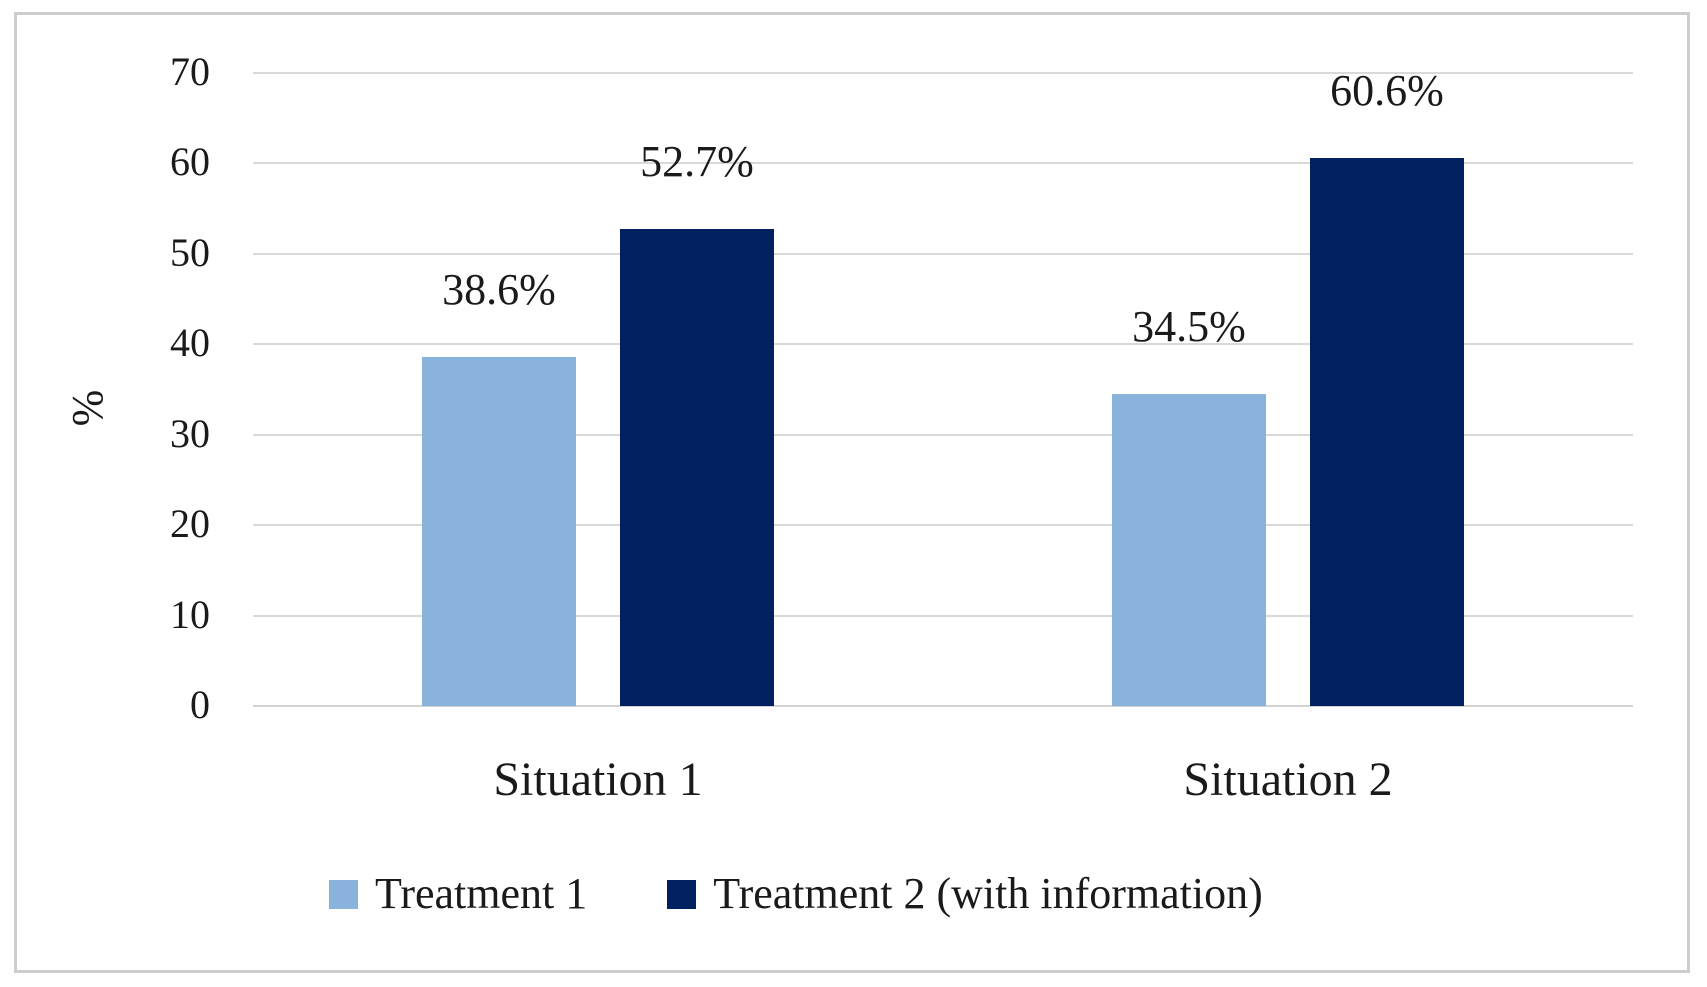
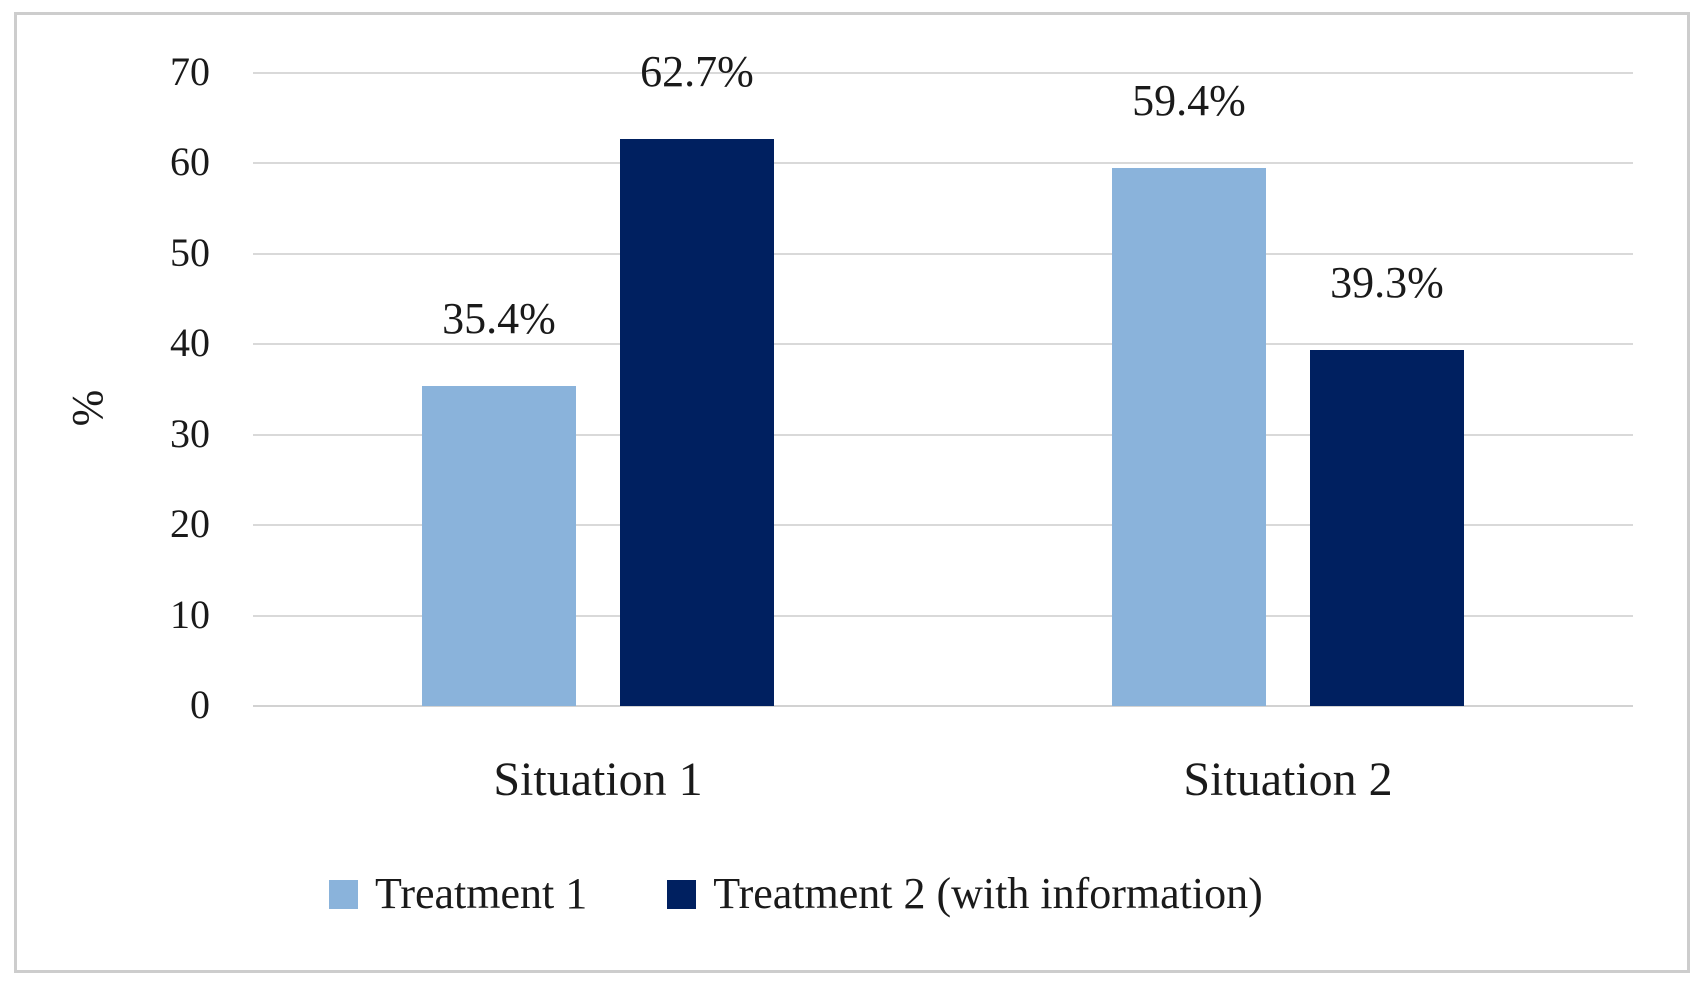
Treatment 1/Situation 1: 38.6% -> 35.4%
Treatment 2 (with information)/Situation 1: 52.7% -> 62.7%
Treatment 1/Situation 2: 34.5% -> 59.4%
Treatment 2 (with information)/Situation 2: 60.6% -> 39.3%
